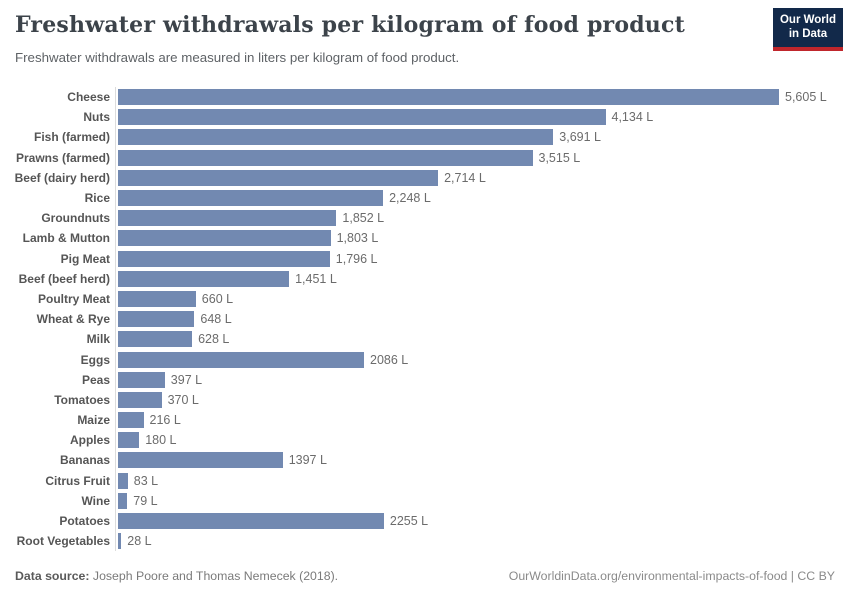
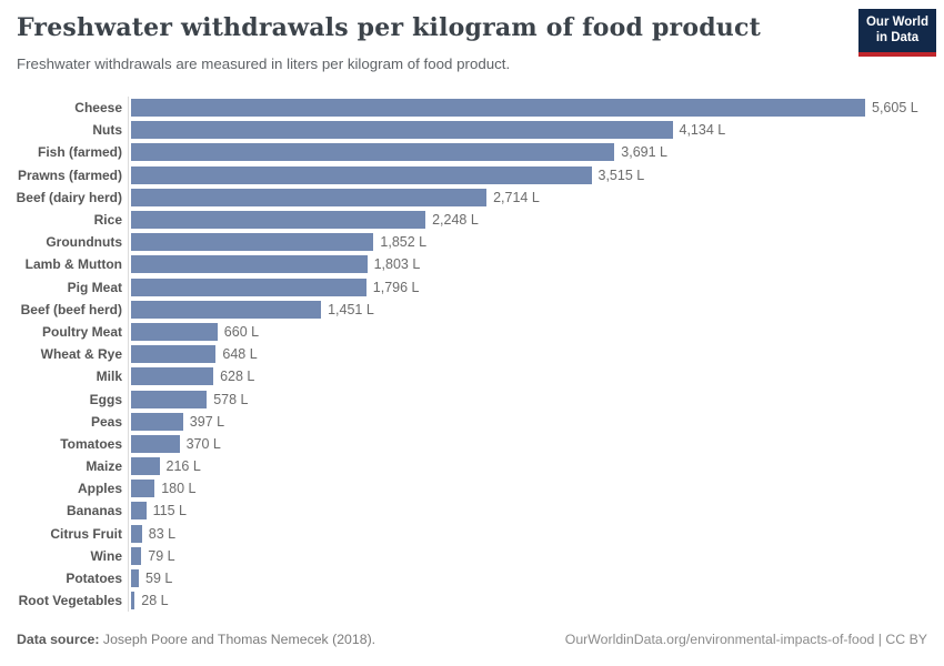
Eggs: 2086 -> 578
Bananas: 1397 -> 115
Potatoes: 2255 -> 59
